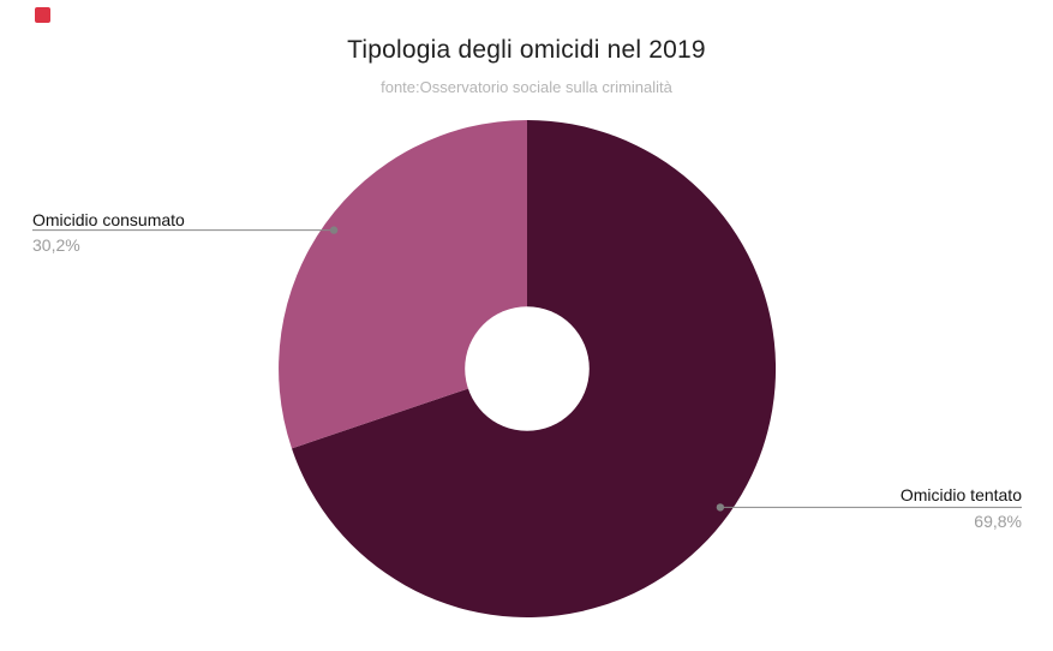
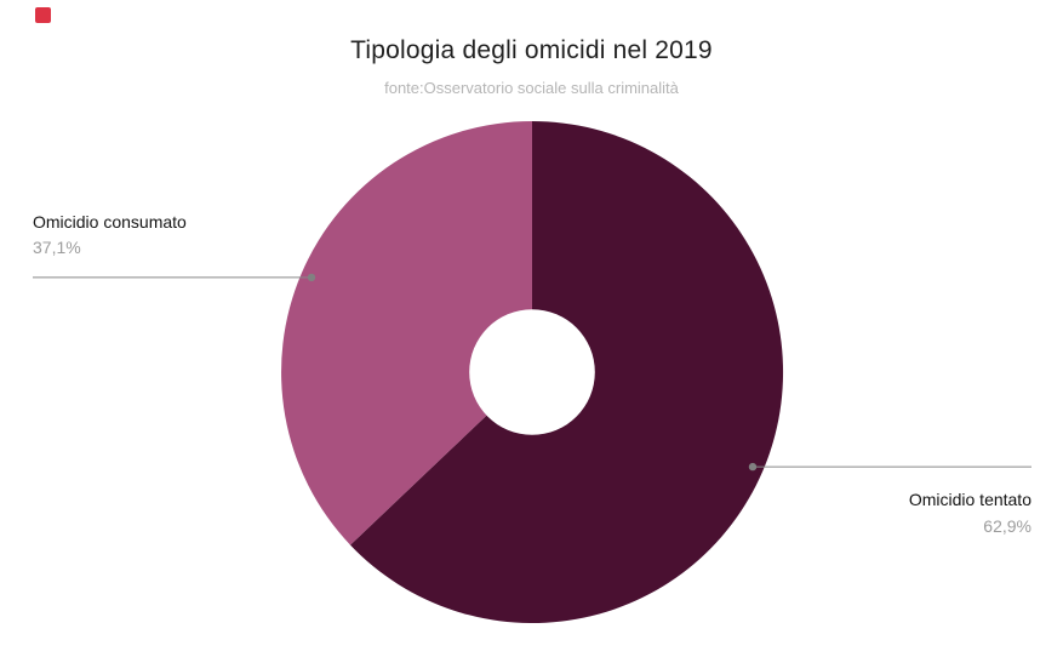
Omicidio tentato: 69,8% -> 62,9%
Omicidio consumato: 30,2% -> 37,1%
